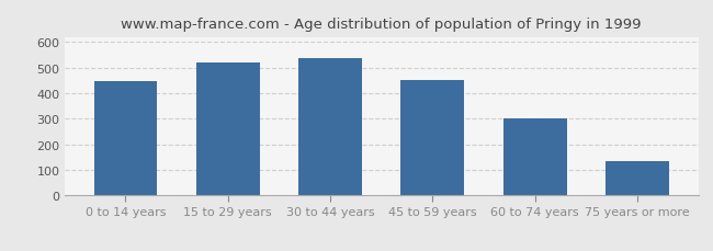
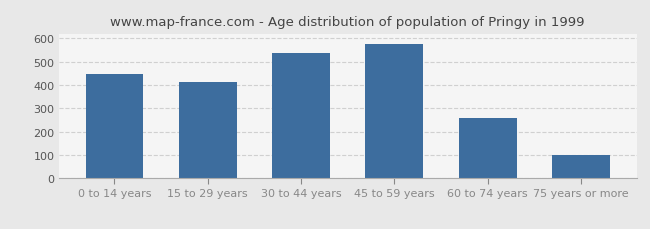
15 to 29 years: 520 -> 412
45 to 59 years: 450 -> 574
60 to 74 years: 300 -> 260
75 years or more: 135 -> 99
